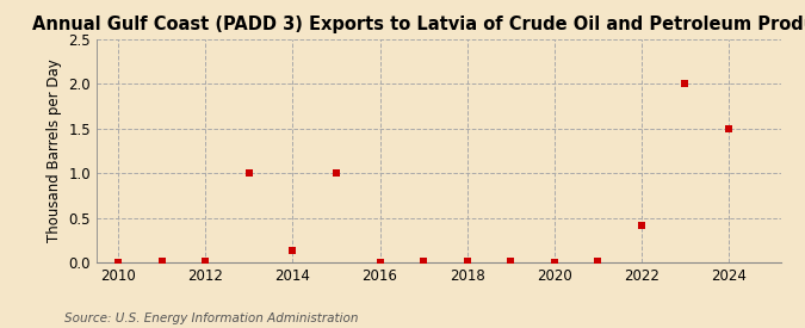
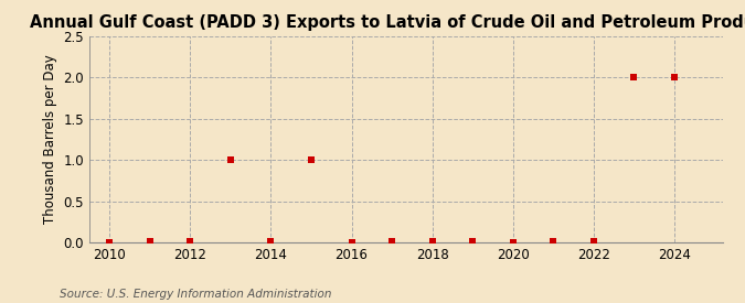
2014: 0.14 -> 0.01
2022: 0.42 -> 0.01
2024: 1.50 -> 2.00
